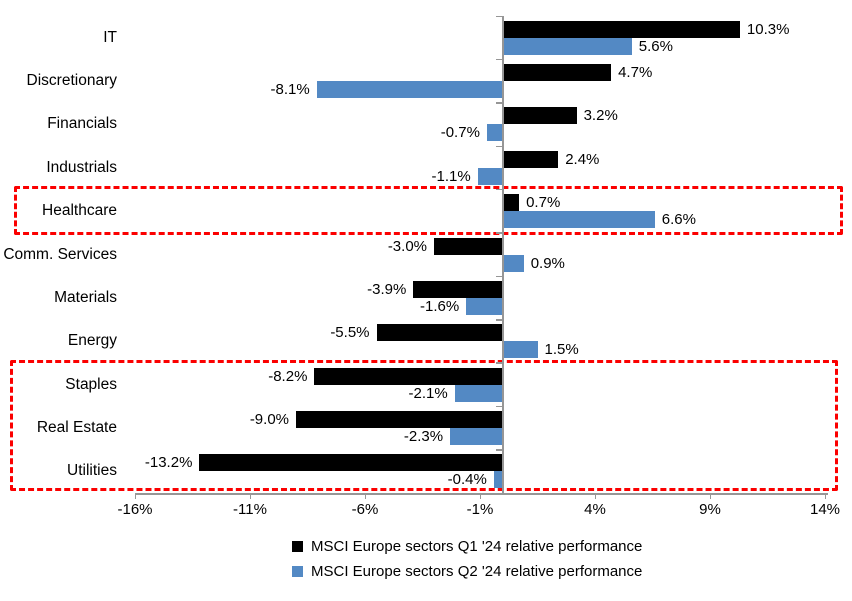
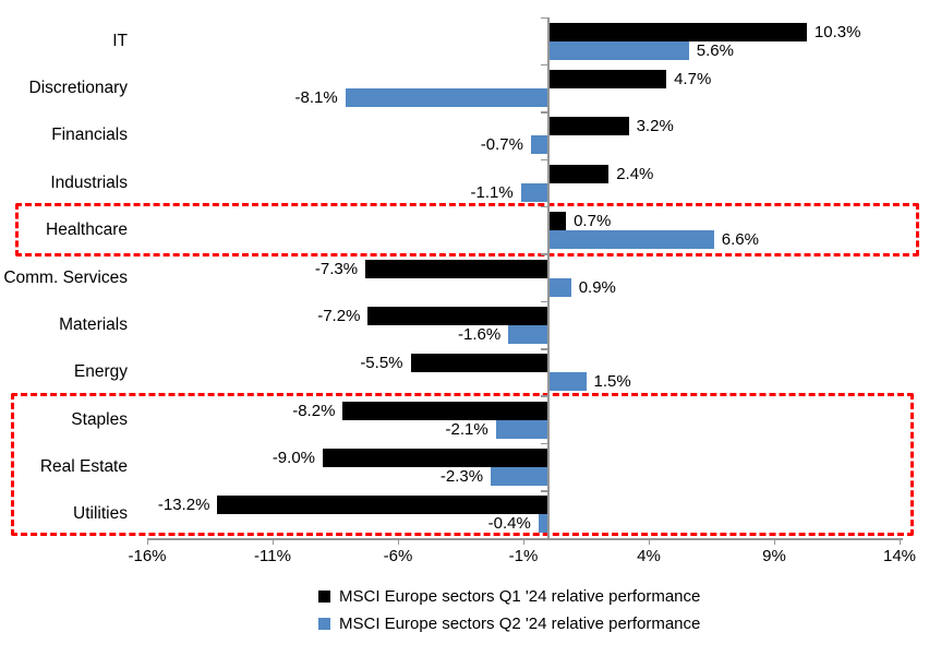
MSCI Europe sectors Q1 '24 relative performance/Comm. Services: -3.0% -> -7.3%
MSCI Europe sectors Q1 '24 relative performance/Materials: -3.9% -> -7.2%
